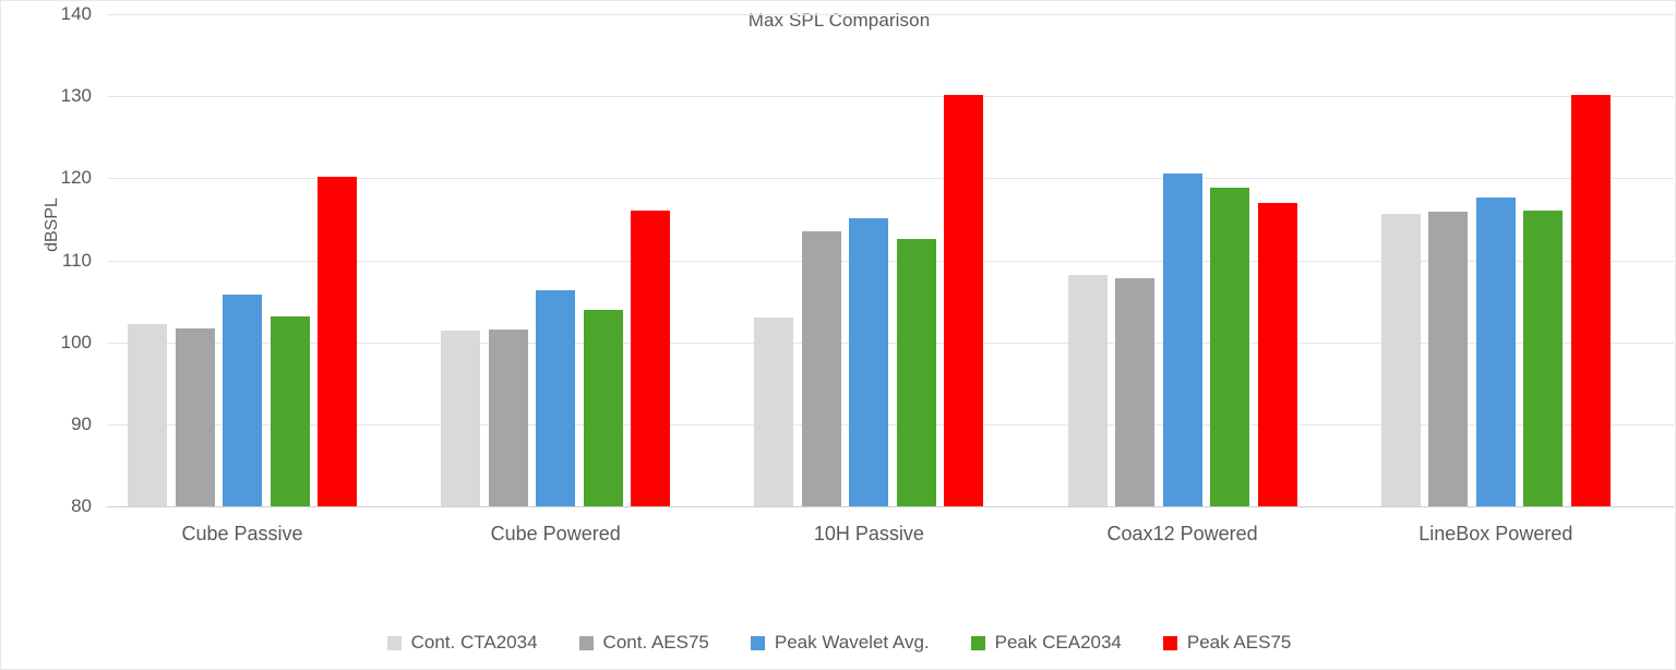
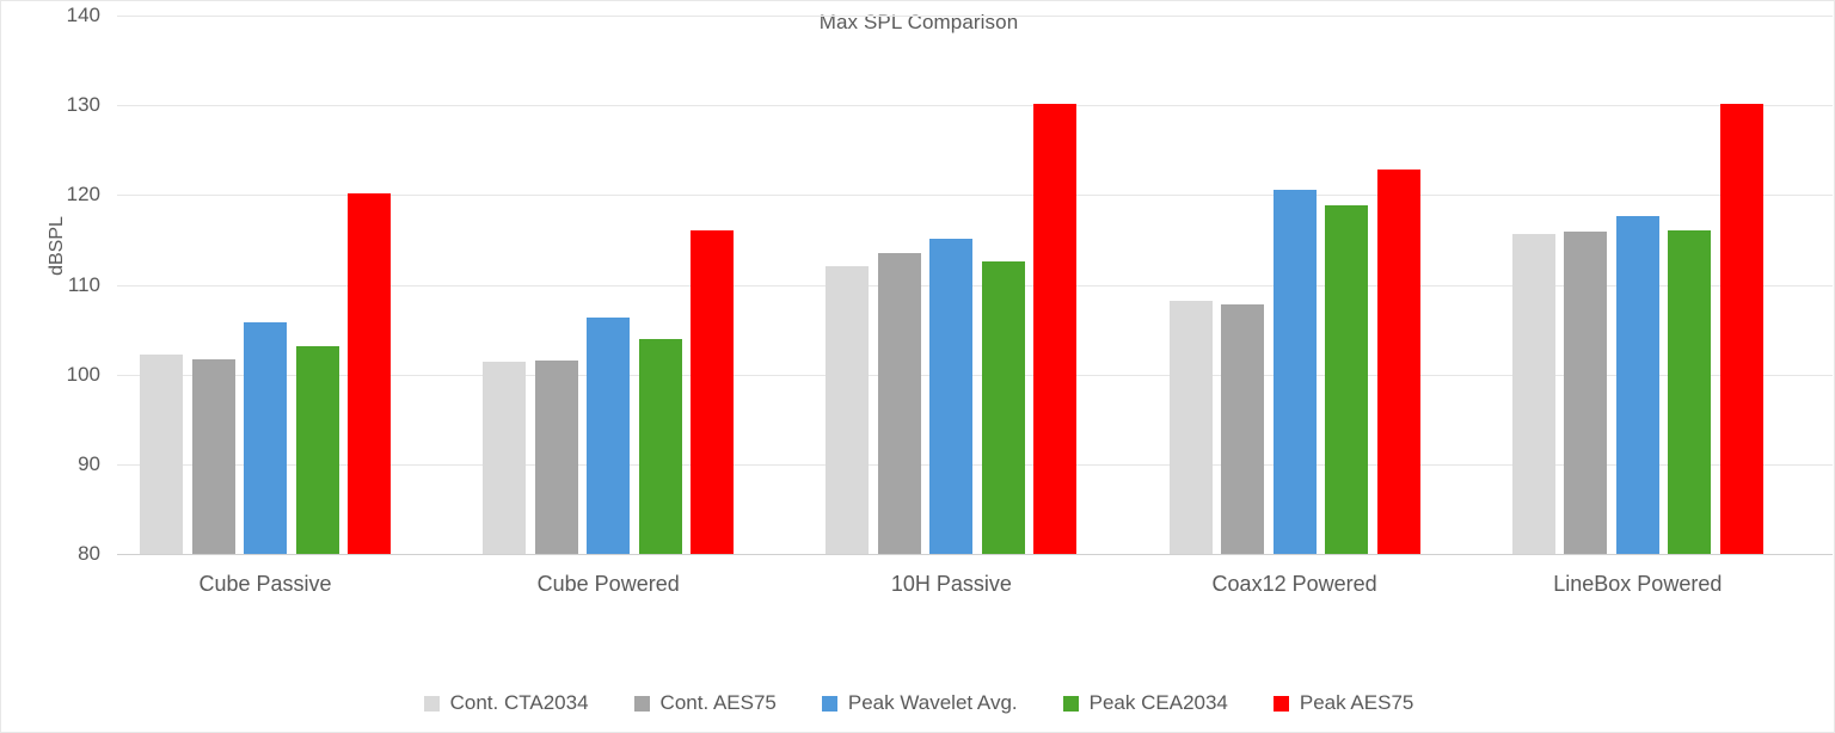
Cont. CTA2034/10H Passive: 103 -> 112
Peak AES75/Coax12 Powered: 117 -> 123
